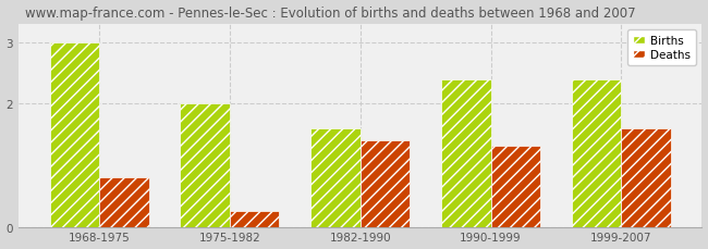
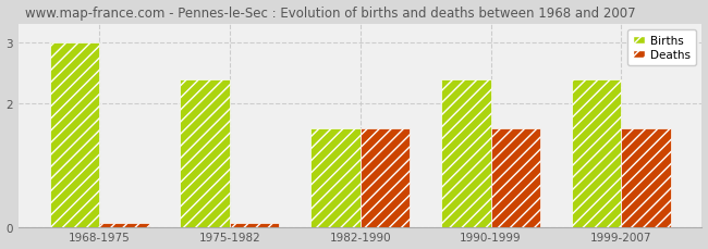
Deaths/1968-1975: 0.80 -> 0.07
Births/1975-1982: 2.0 -> 2.4
Deaths/1975-1982: 0.26 -> 0.07
Deaths/1982-1990: 1.40 -> 1.60
Deaths/1990-1999: 1.32 -> 1.60
